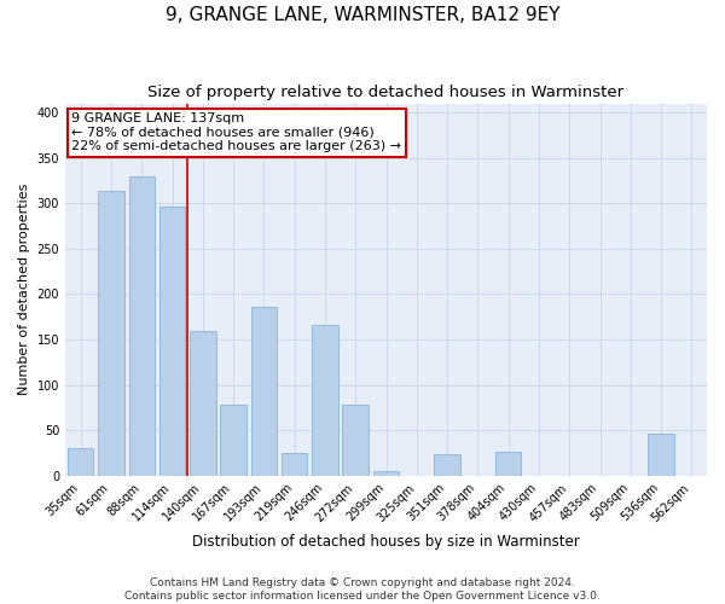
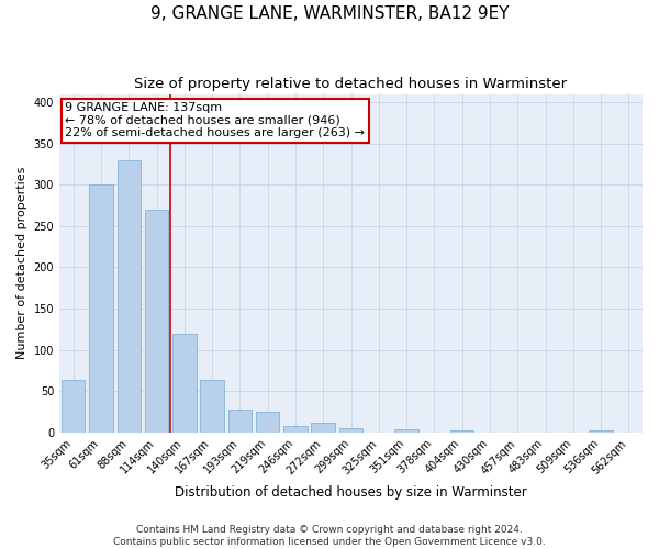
35sqm: 30 -> 63
61sqm: 314 -> 300
114sqm: 296 -> 270
140sqm: 160 -> 119
167sqm: 78 -> 63
193sqm: 186 -> 28
246sqm: 166 -> 8
272sqm: 78 -> 12
351sqm: 24 -> 4
404sqm: 26 -> 3
536sqm: 46 -> 3
